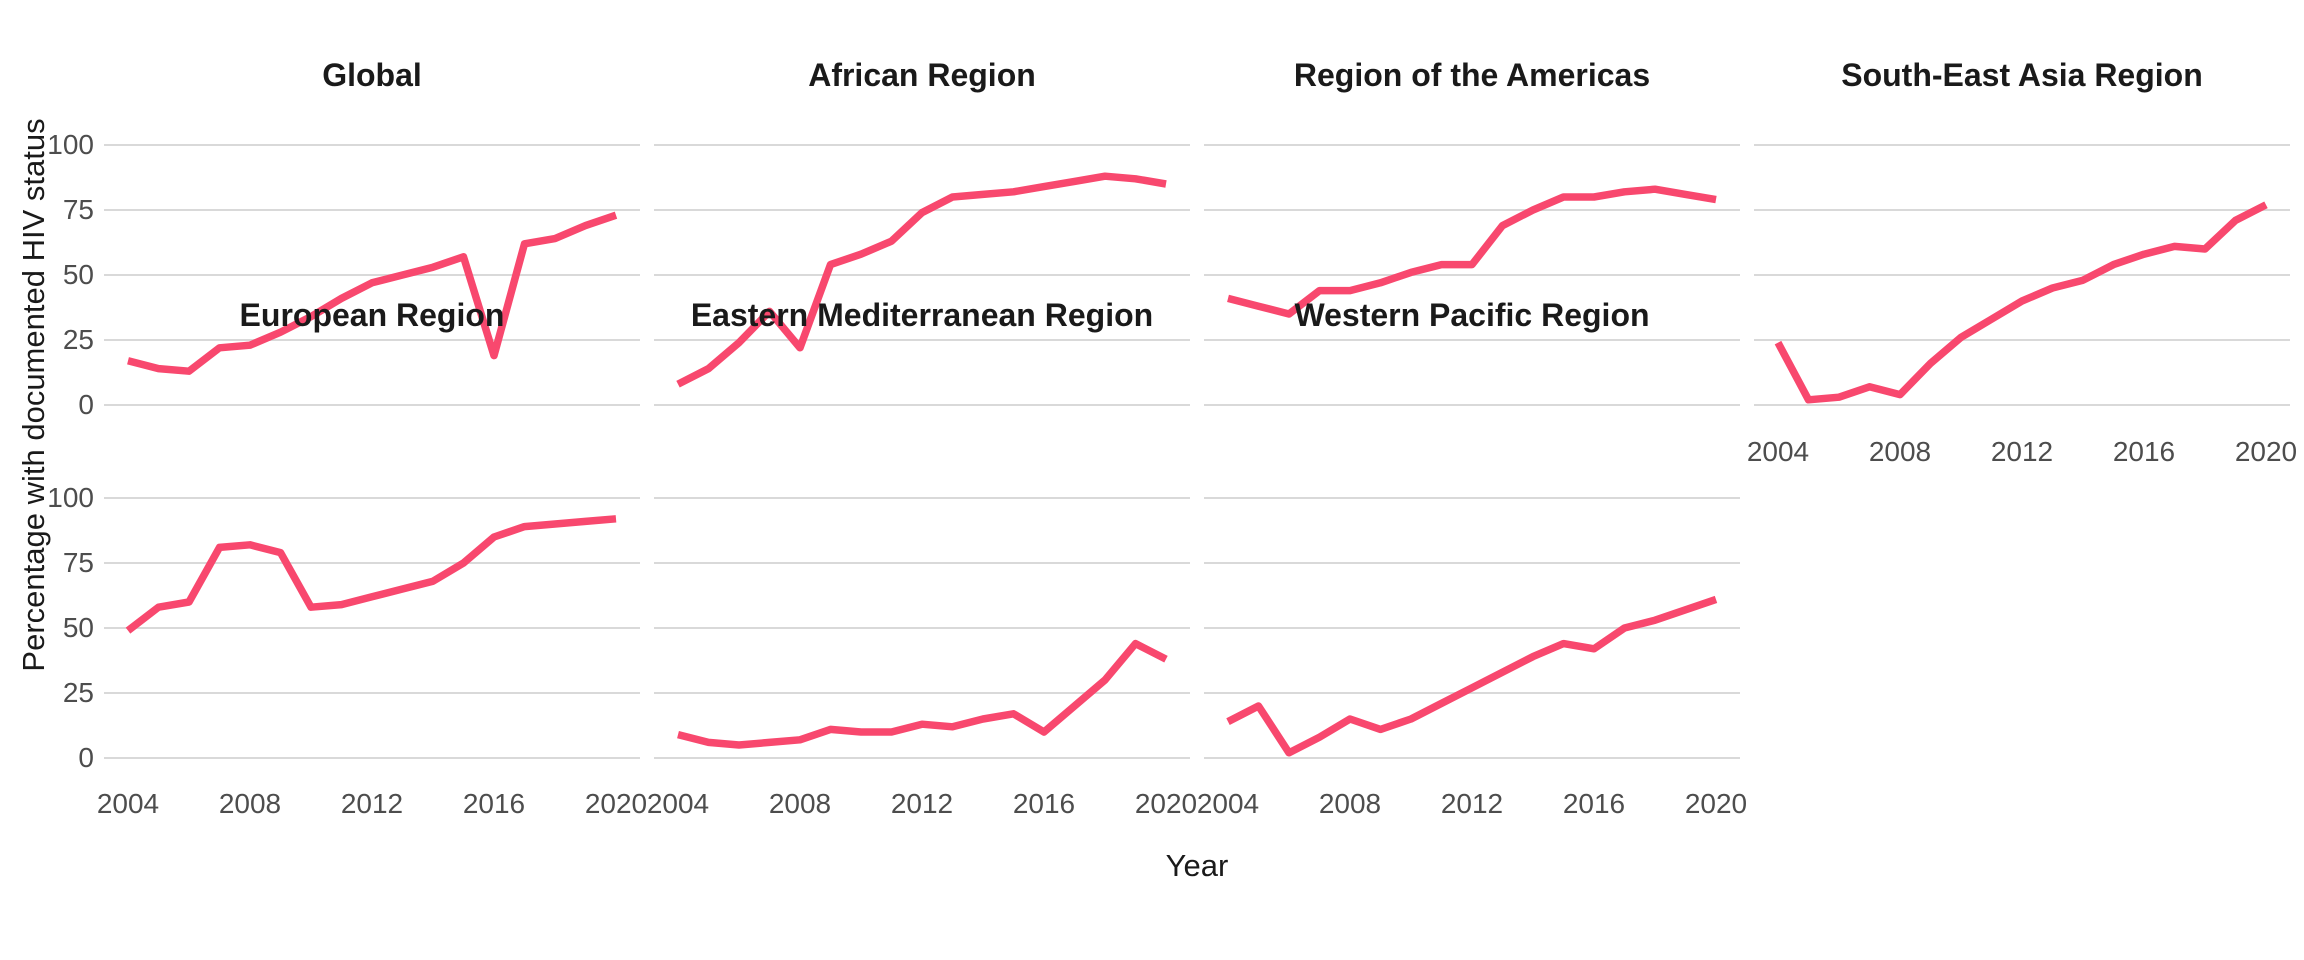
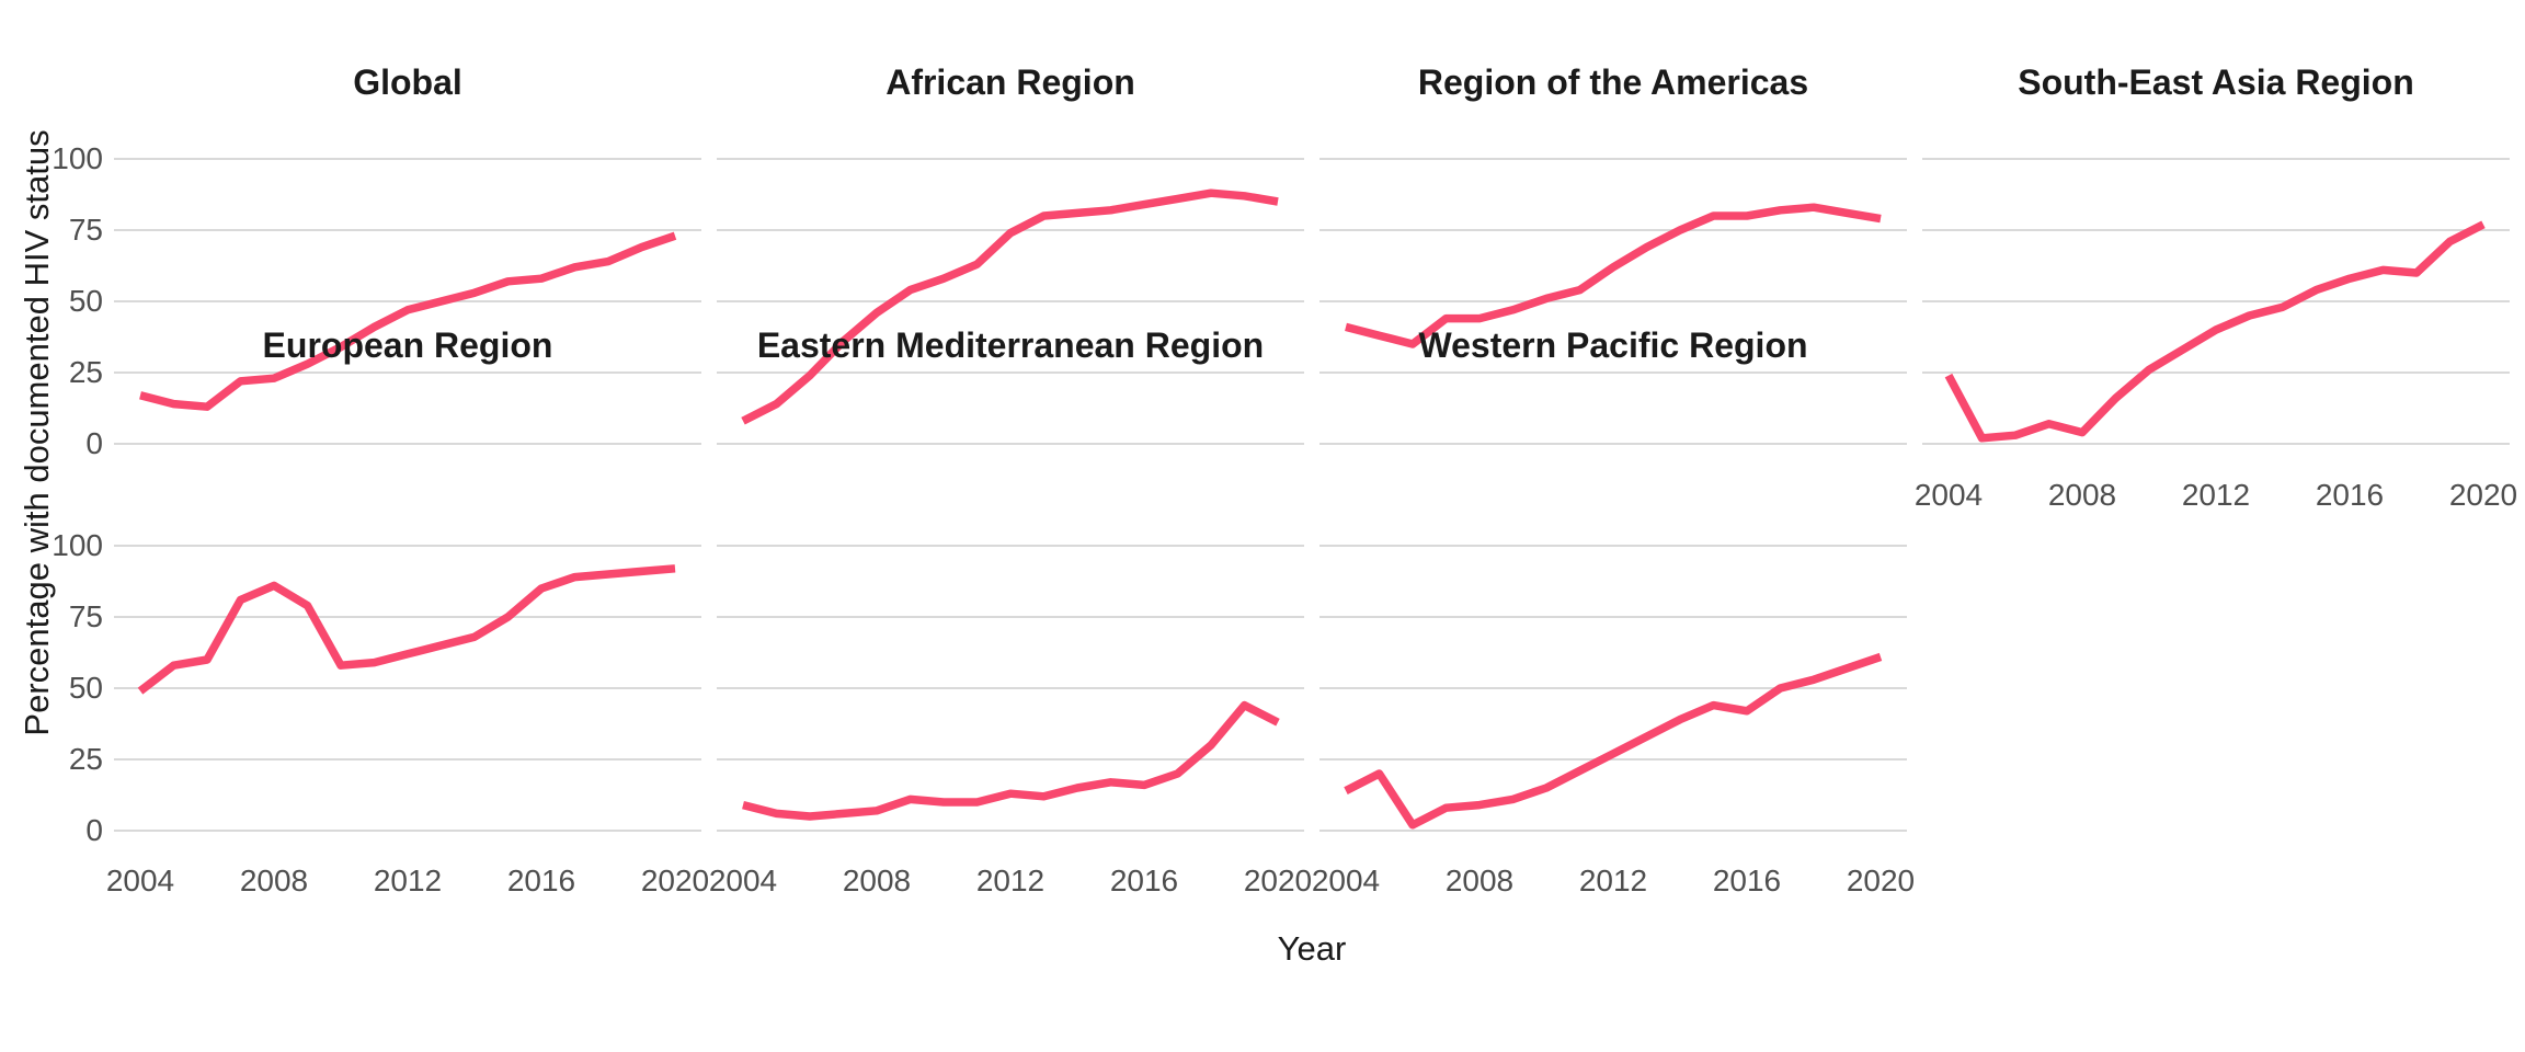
African Region/2008: 22 -> 46
European Region/2008: 82 -> 86
Western Pacific Region/2008: 15 -> 9
Region of the Americas/2012: 54 -> 62
Global/2016: 19 -> 58
Eastern Mediterranean Region/2016: 10 -> 16
